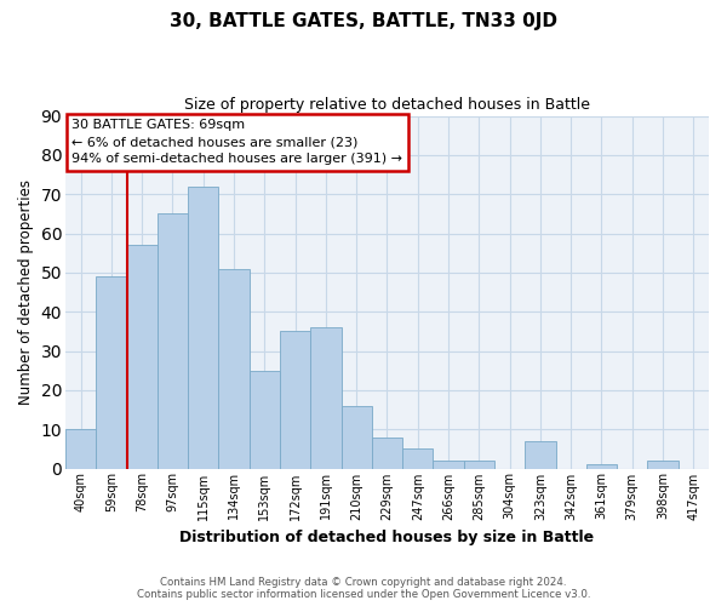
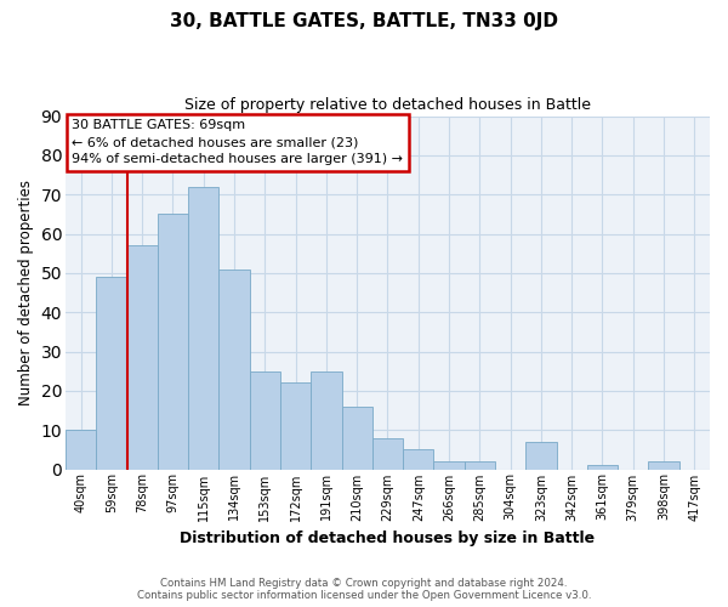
172sqm: 35 -> 22
191sqm: 36 -> 25
